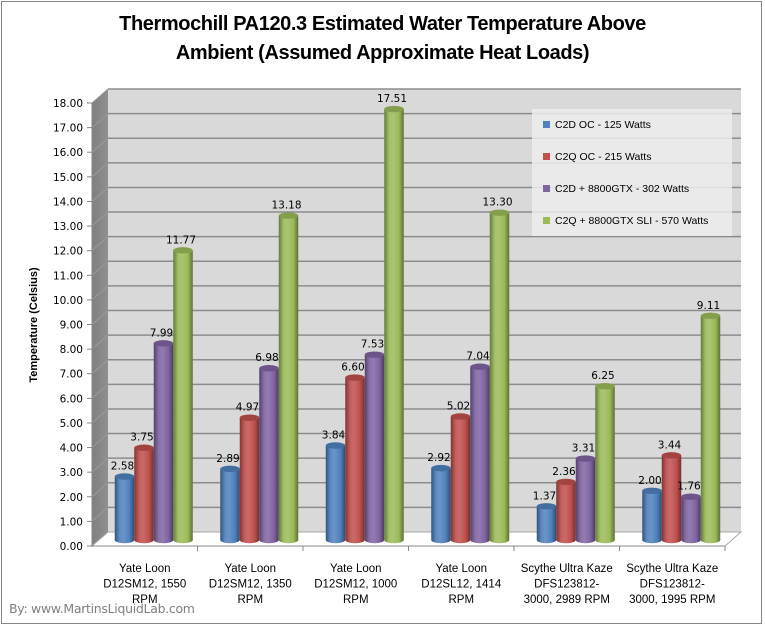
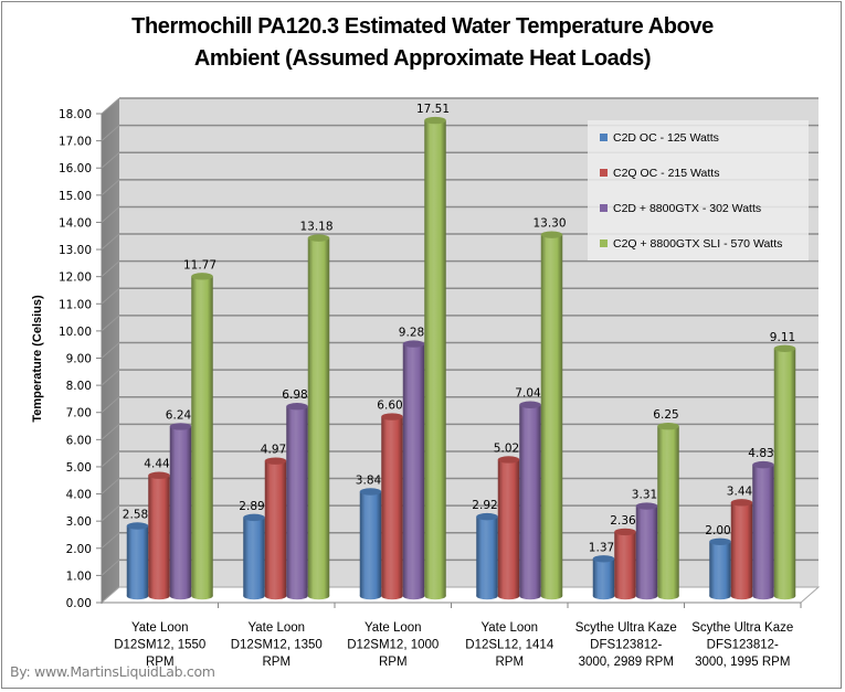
C2Q OC - 215 Watts/Yate Loon D12SM12, 1550 RPM: 3.75 -> 4.44
C2D + 8800GTX - 302 Watts/Yate Loon D12SM12, 1550 RPM: 7.99 -> 6.24
C2D + 8800GTX - 302 Watts/Yate Loon D12SM12, 1000 RPM: 7.53 -> 9.28
C2D + 8800GTX - 302 Watts/Scythe Ultra Kaze DFS123812-3000, 1995 RPM: 1.76 -> 4.83
